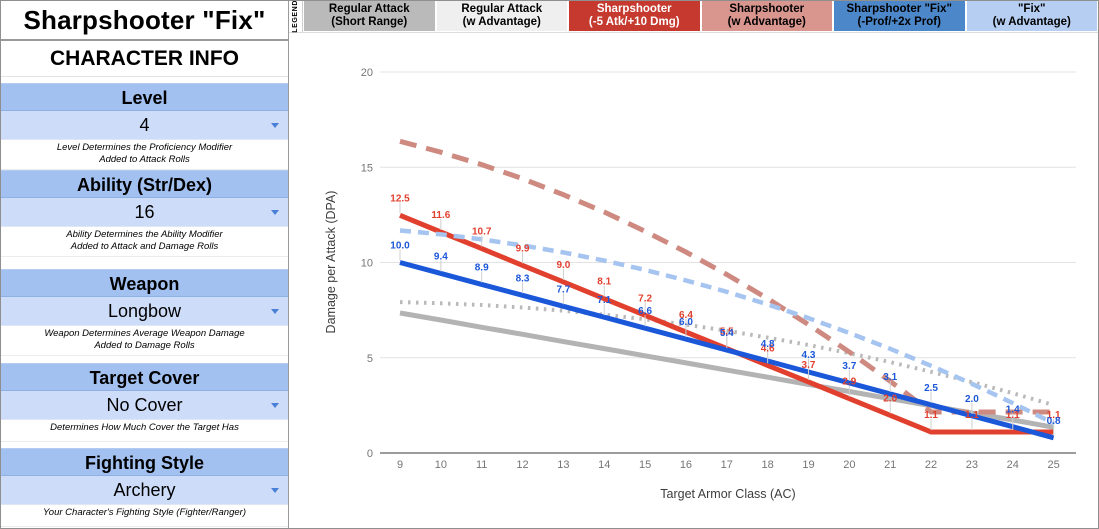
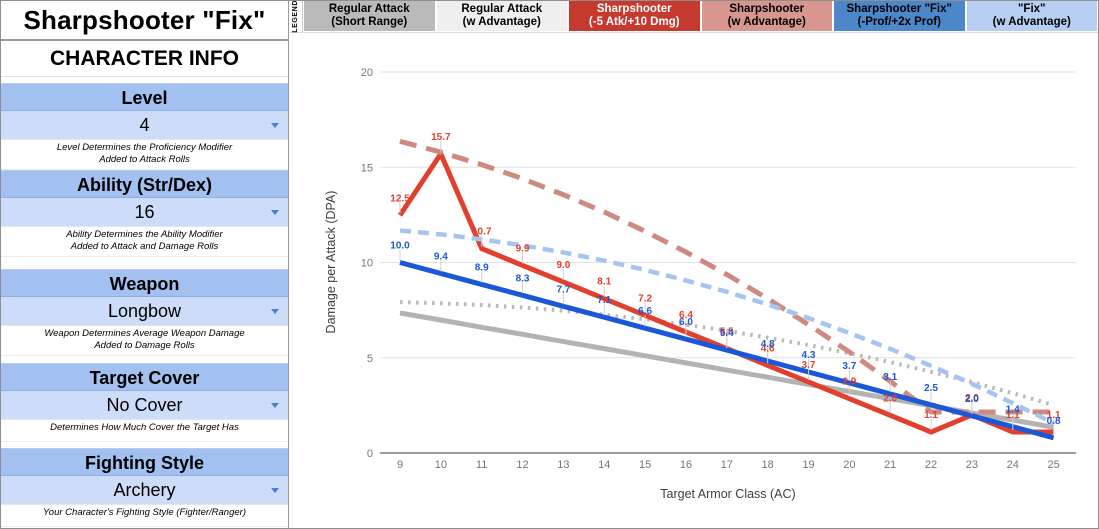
Sharpshooter (-5 Atk/+10 Dmg)/10: 11.6 -> 15.7
Sharpshooter (-5 Atk/+10 Dmg)/23: 1.1 -> 2.0
